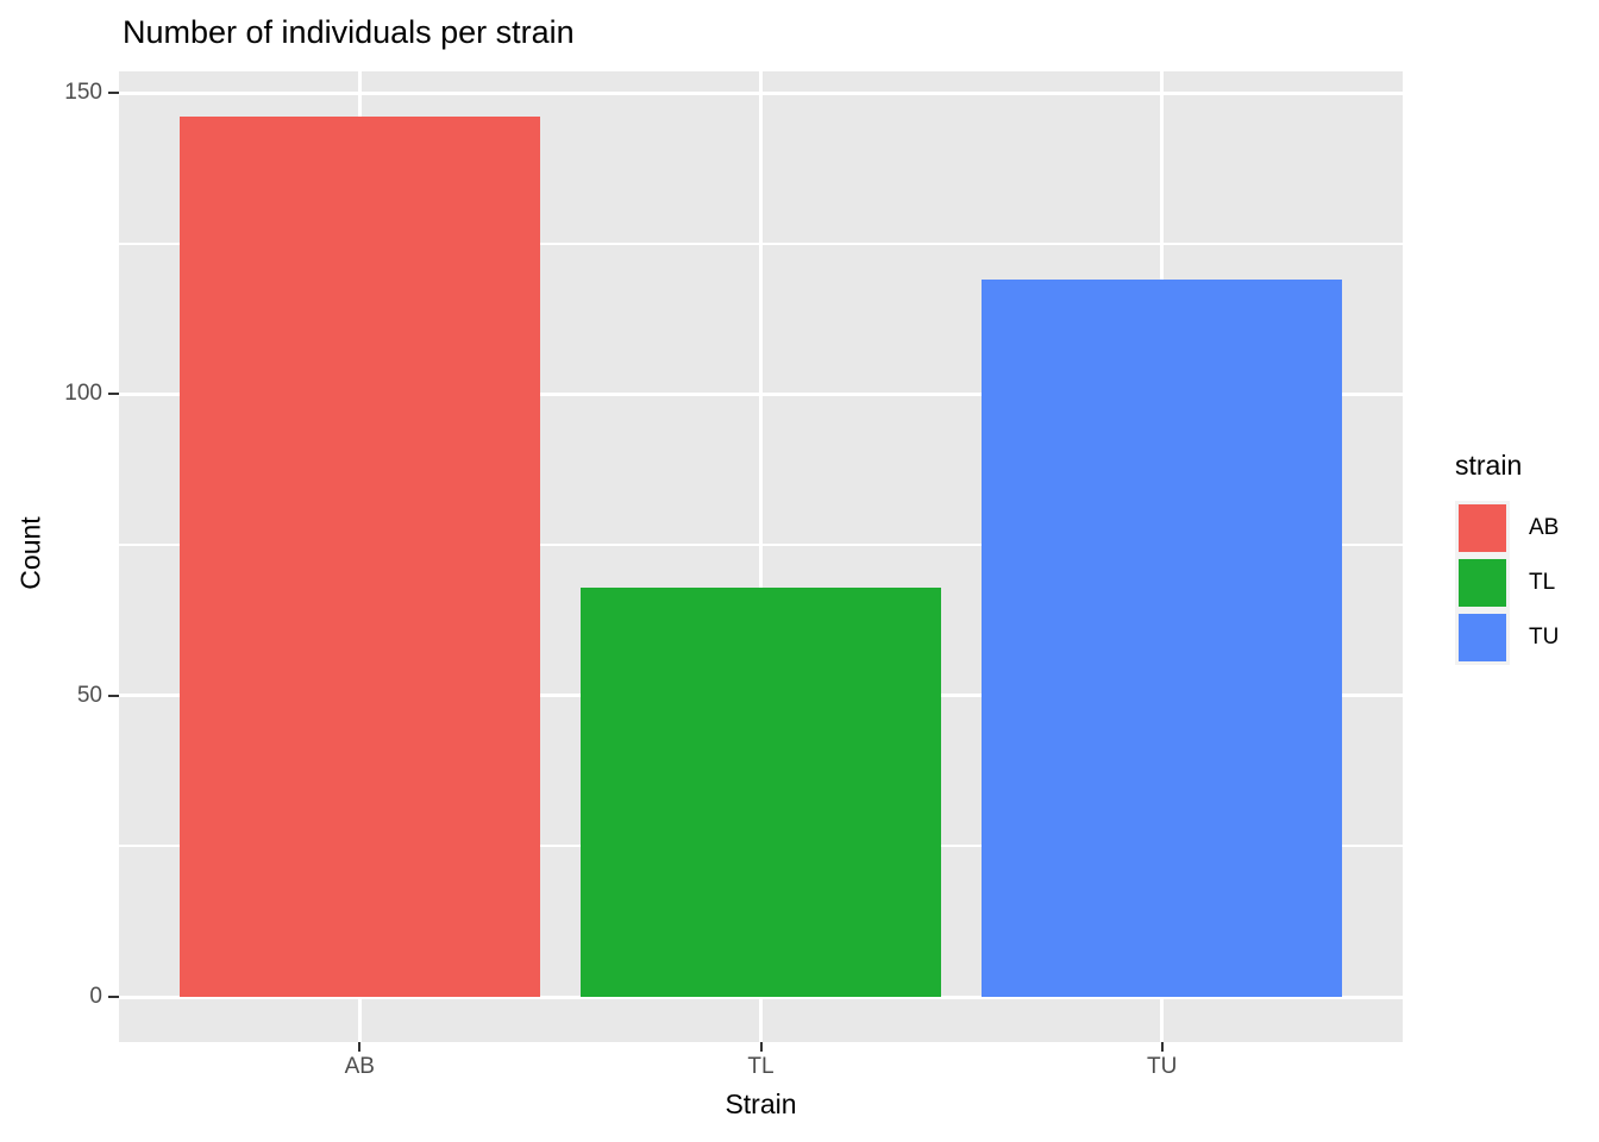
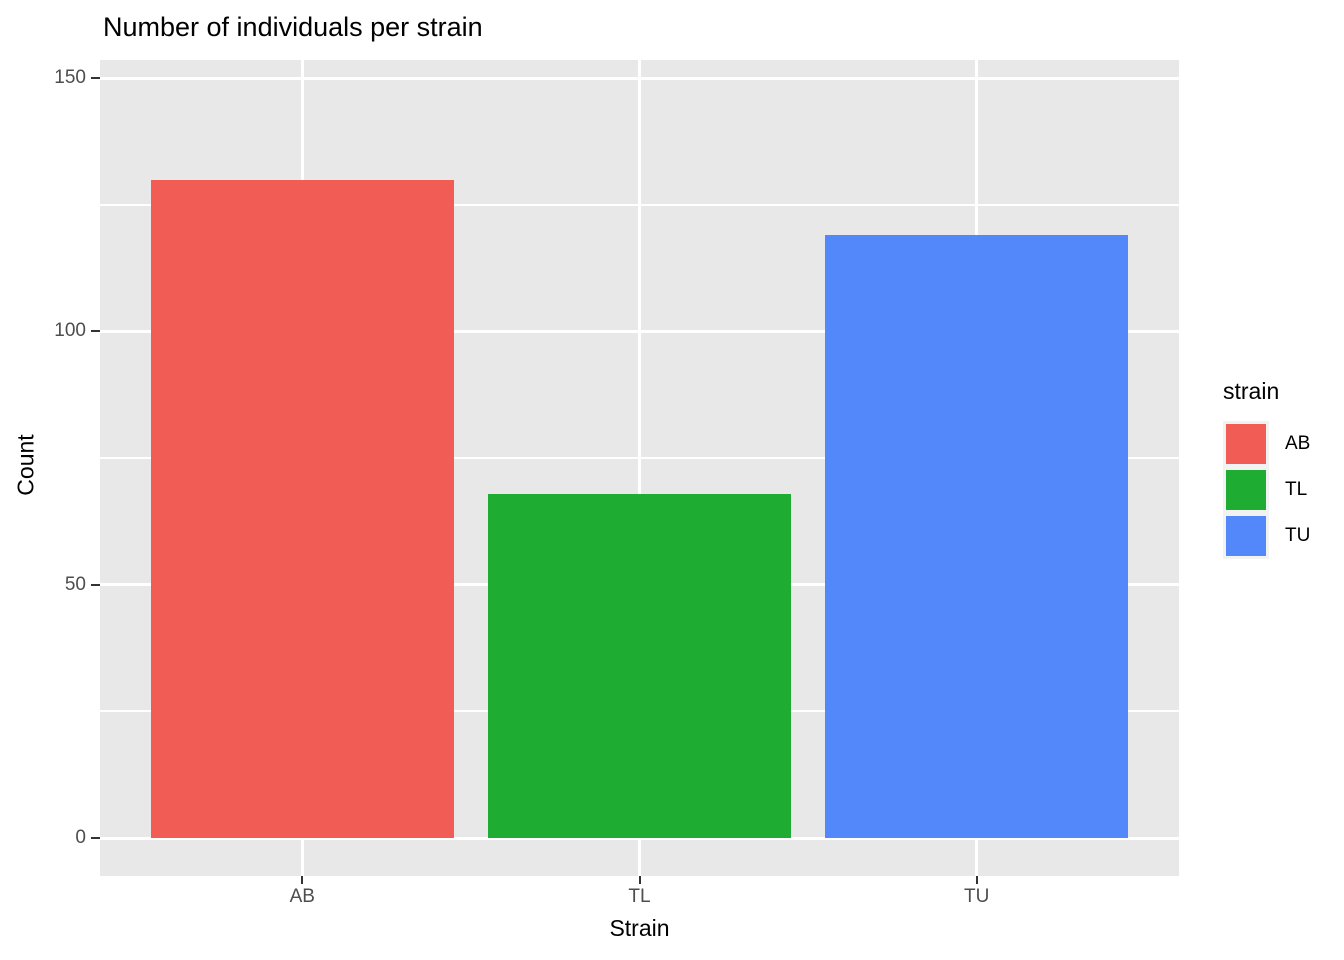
AB: 146 -> 130
